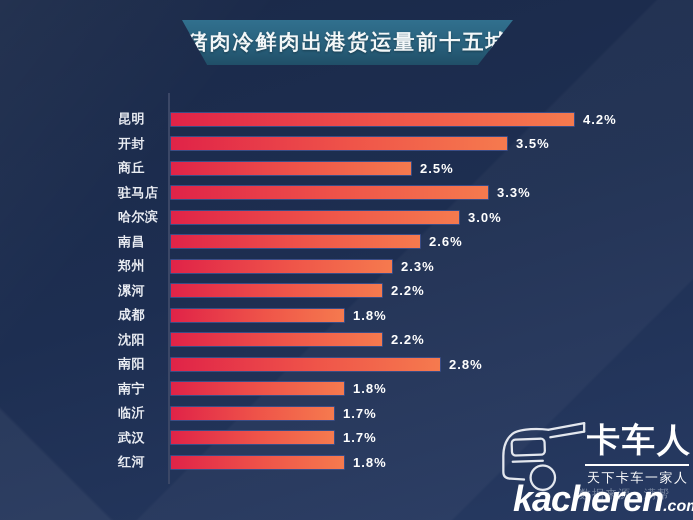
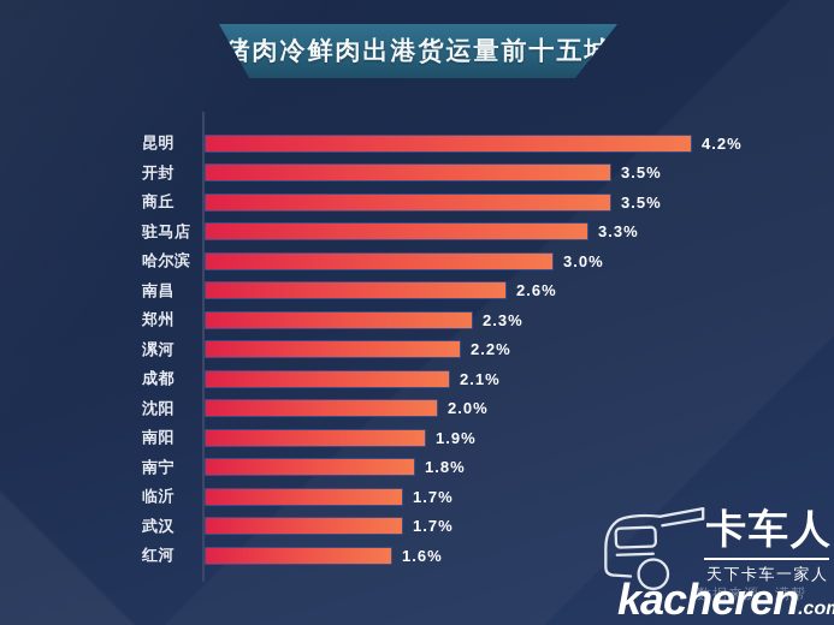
商丘: 2.5% -> 3.5%
成都: 1.8% -> 2.1%
沈阳: 2.2% -> 2.0%
南阳: 2.8% -> 1.9%
红河: 1.8% -> 1.6%
